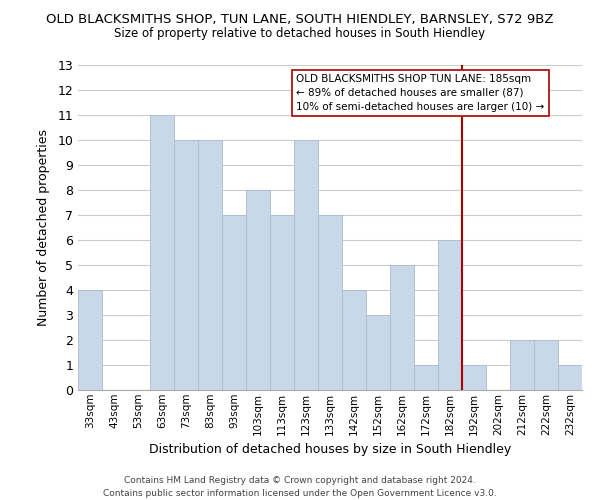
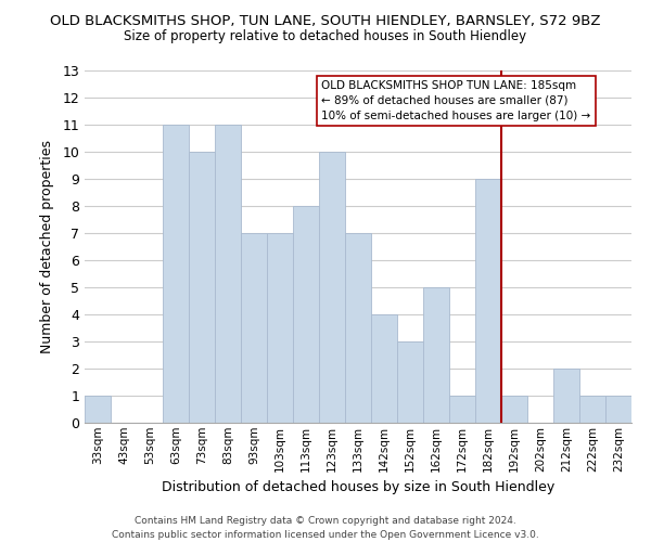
33sqm: 4 -> 1
83sqm: 10 -> 11
103sqm: 8 -> 7
113sqm: 7 -> 8
182sqm: 6 -> 9
222sqm: 2 -> 1
